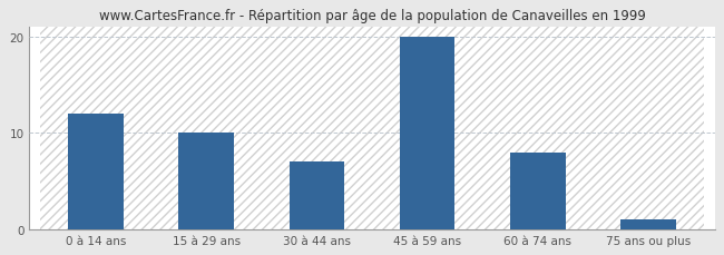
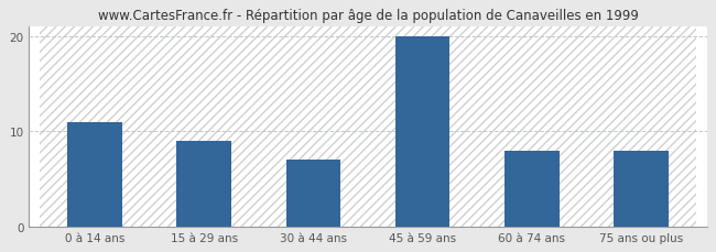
0 à 14 ans: 12 -> 11
15 à 29 ans: 10 -> 9
75 ans ou plus: 1 -> 8
